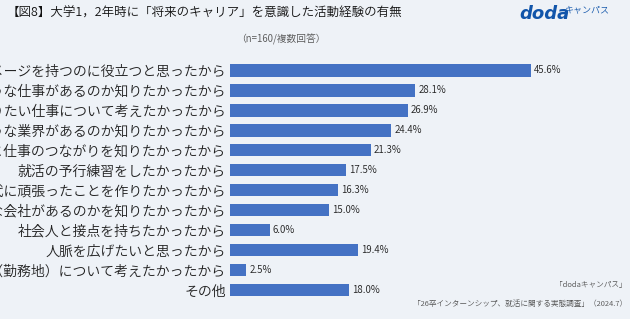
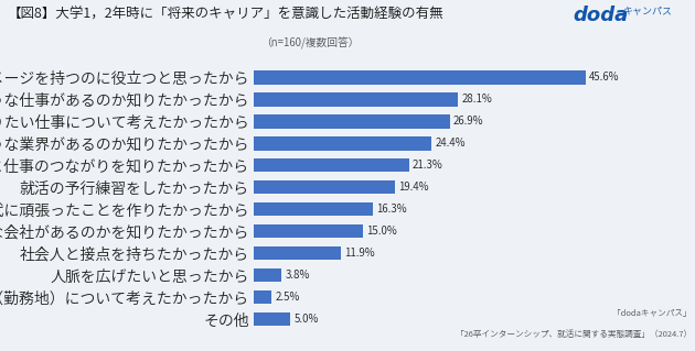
就活の予行練習をしたかったから: 17.5% -> 19.4%
社会人と接点を持ちたかったから: 6.0% -> 11.9%
人脈を広げたいと思ったから: 19.4% -> 3.8%
その他: 18.0% -> 5.0%
